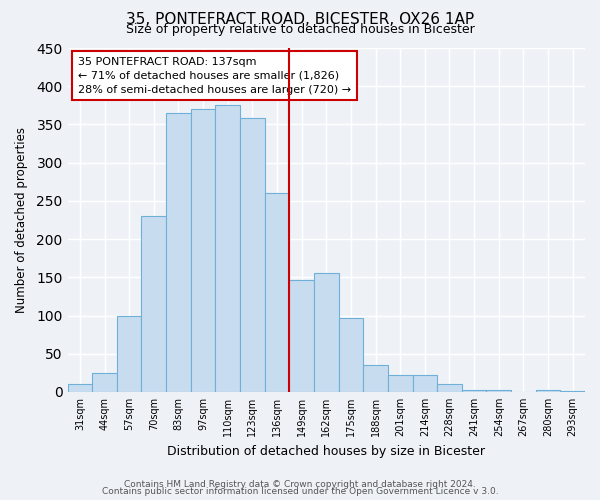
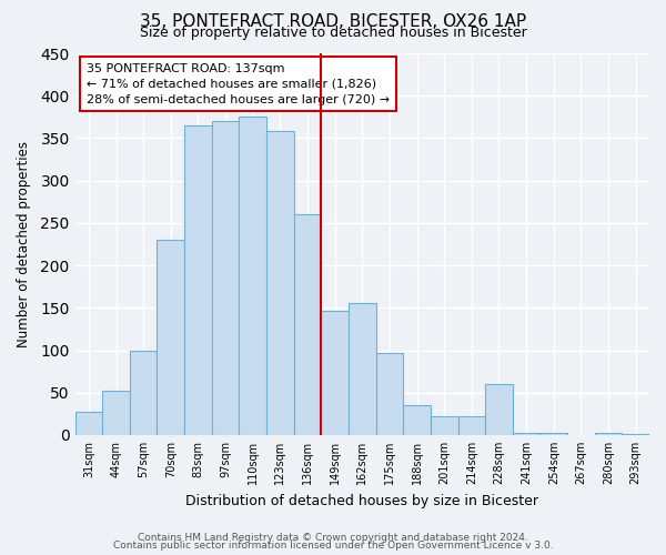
31sqm: 10 -> 28
44sqm: 25 -> 52
228sqm: 10 -> 60
